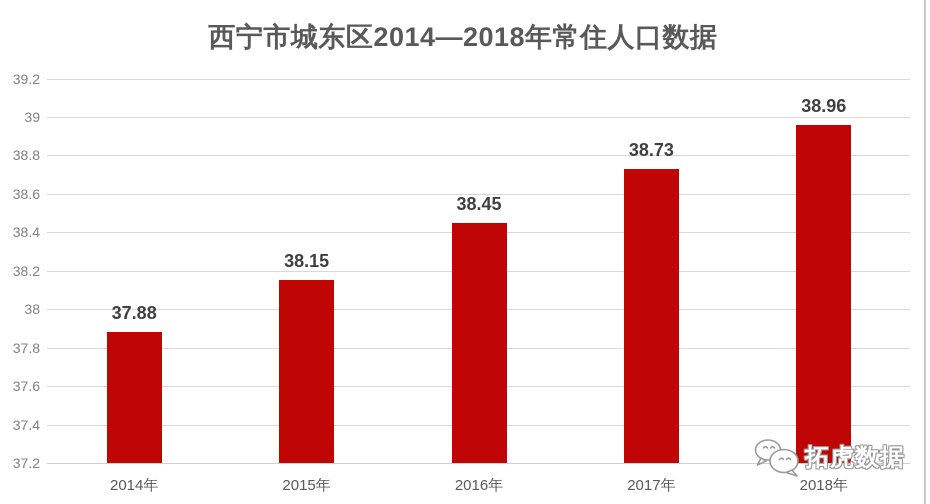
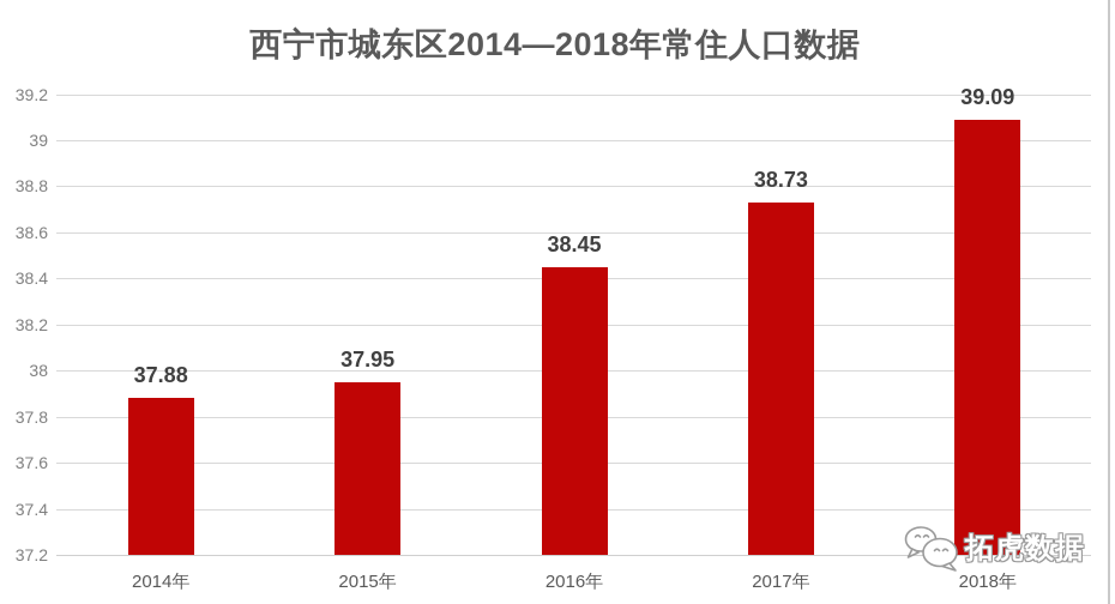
2015年: 38.15 -> 37.95
2018年: 38.96 -> 39.09
